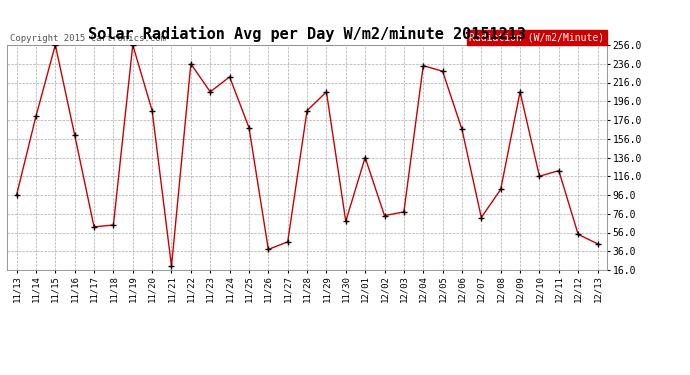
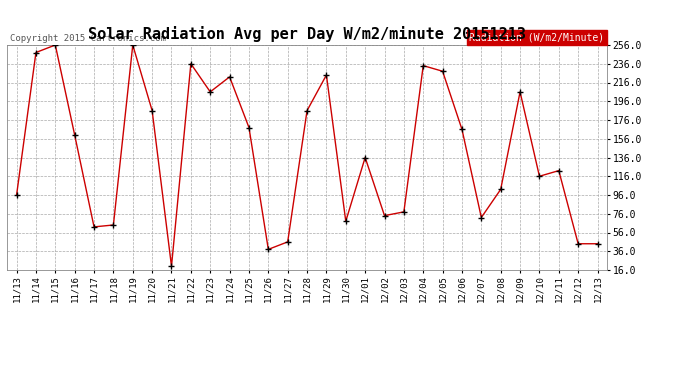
11/14: 180 -> 248
11/29: 206 -> 224
12/12: 54 -> 44
